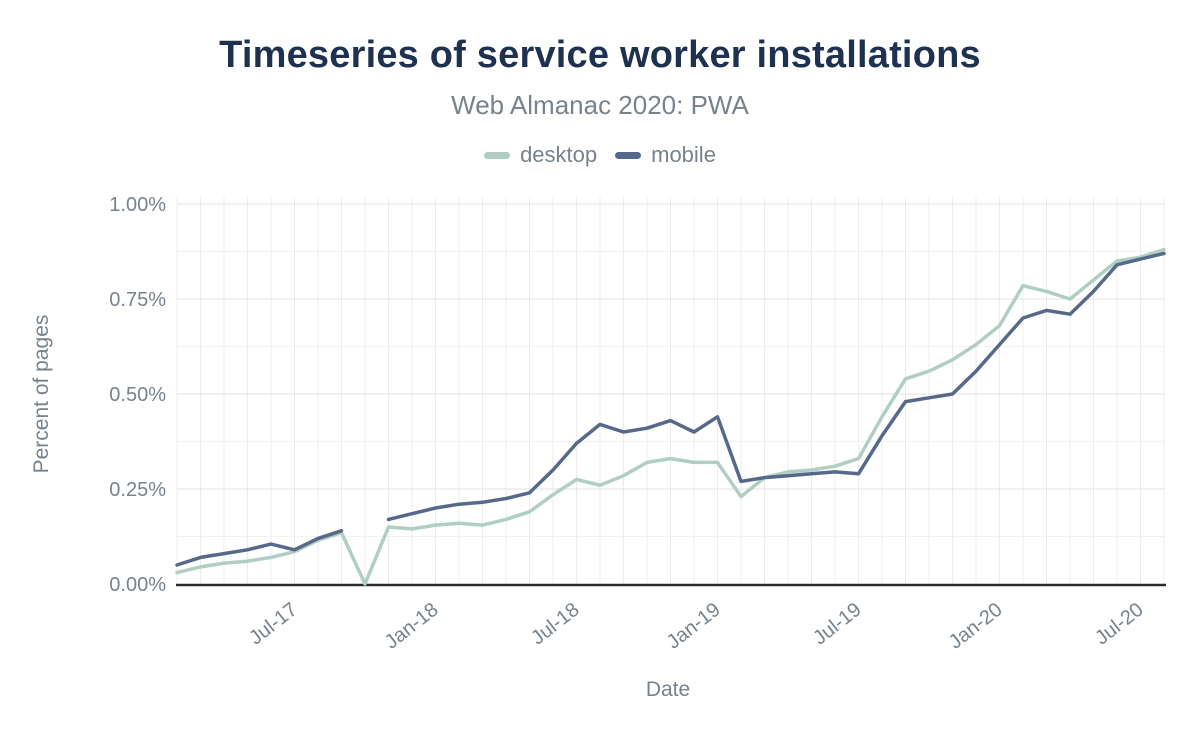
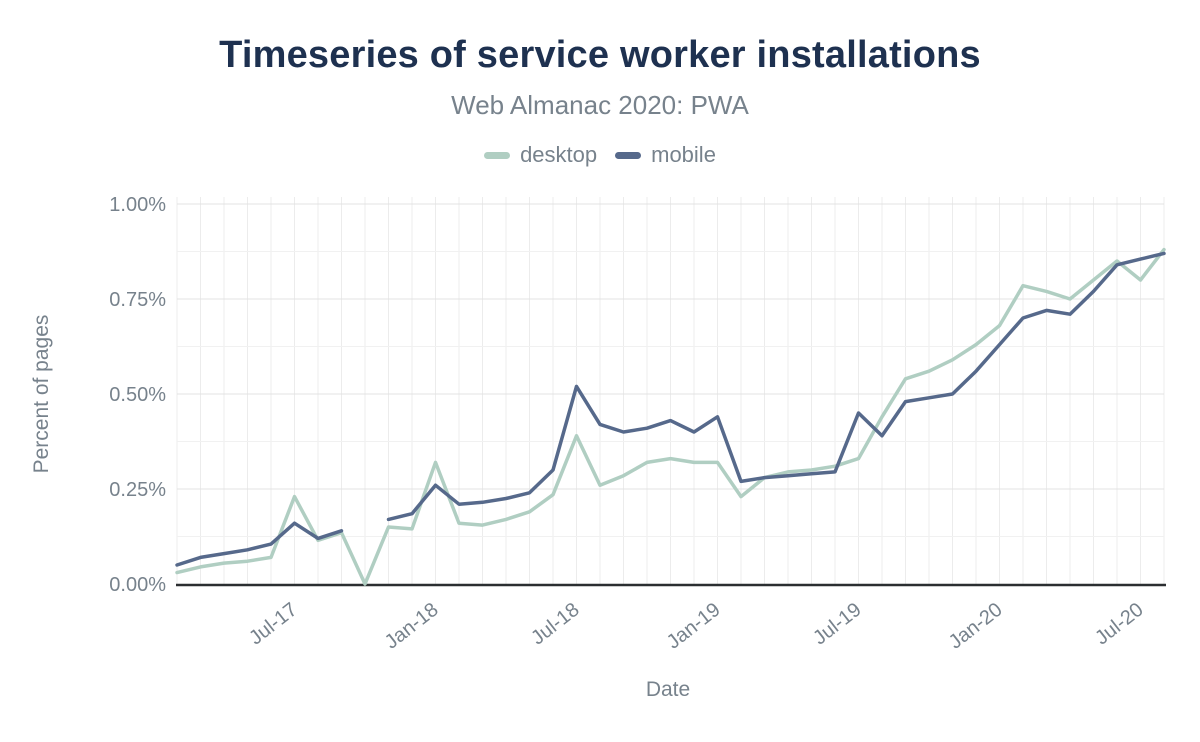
desktop/Jul-17: 0.09% -> 0.23%
mobile/Jul-17: 0.09% -> 0.16%
desktop/Jan-18: 0.15% -> 0.32%
mobile/Jan-18: 0.20% -> 0.26%
desktop/Jul-18: 0.28% -> 0.39%
mobile/Jul-18: 0.37% -> 0.52%
mobile/Jul-19: 0.29% -> 0.45%
desktop/Jul-20: 0.86% -> 0.80%
